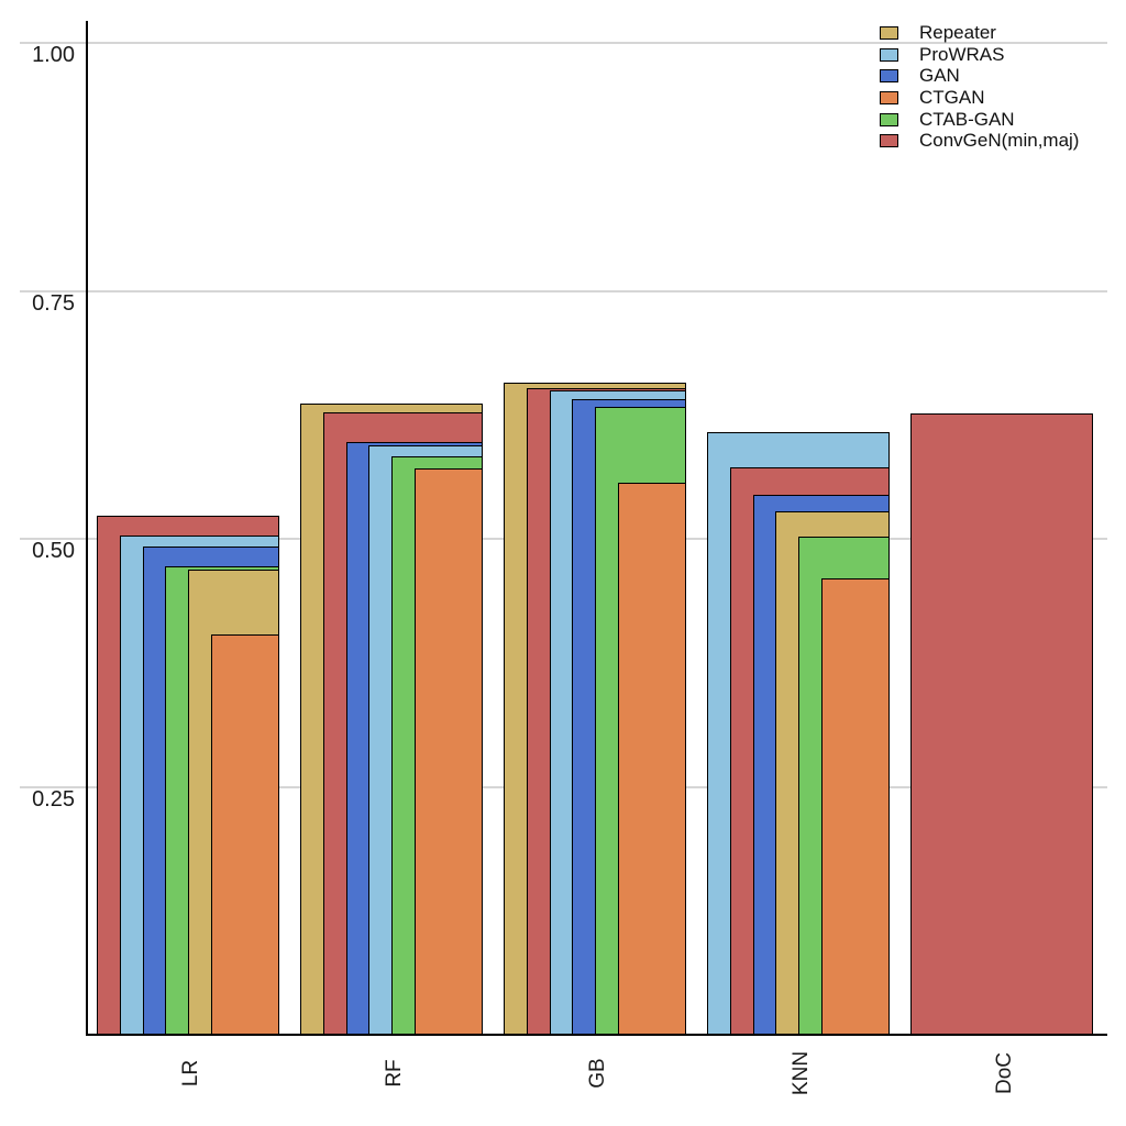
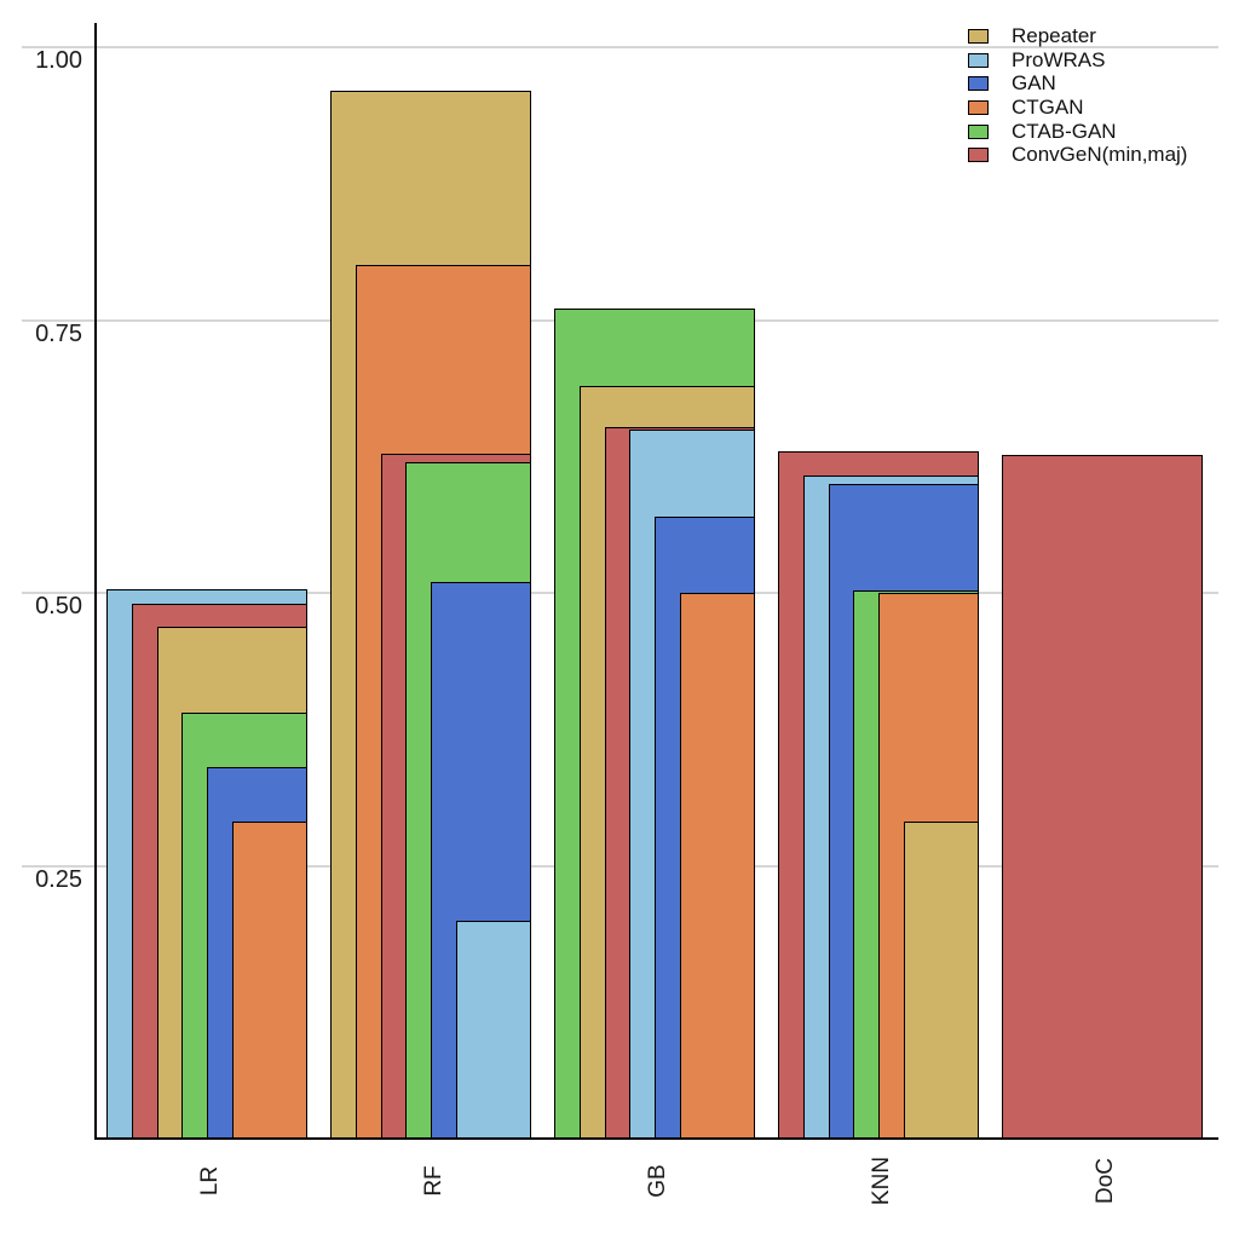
GAN/LR: 0.49 -> 0.34
CTGAN/LR: 0.40 -> 0.29
CTAB-GAN/LR: 0.47 -> 0.39
ConvGeN(min,maj)/LR: 0.52 -> 0.49
Repeater/RF: 0.64 -> 0.96
ProWRAS/RF: 0.59 -> 0.20
GAN/RF: 0.60 -> 0.51
CTGAN/RF: 0.57 -> 0.80
CTAB-GAN/RF: 0.58 -> 0.62
Repeater/GB: 0.66 -> 0.69
GAN/GB: 0.64 -> 0.57
CTGAN/GB: 0.56 -> 0.50
CTAB-GAN/GB: 0.63 -> 0.76
Repeater/KNN: 0.53 -> 0.29
GAN/KNN: 0.54 -> 0.60
CTGAN/KNN: 0.46 -> 0.50
ConvGeN(min,maj)/KNN: 0.57 -> 0.63
